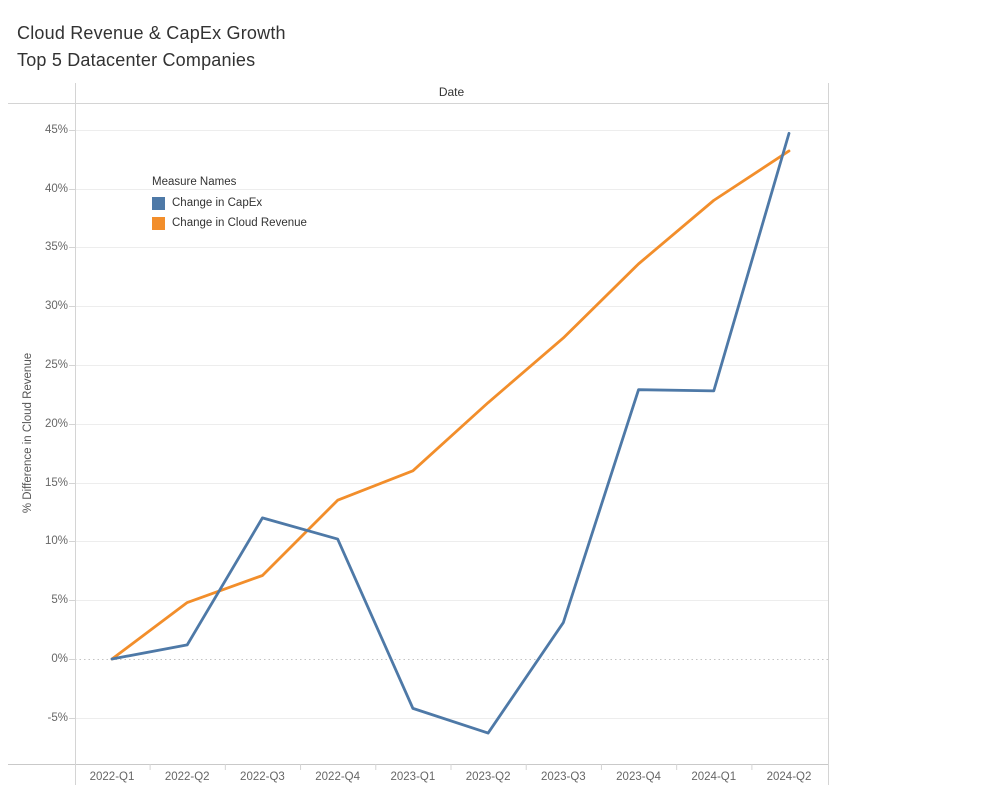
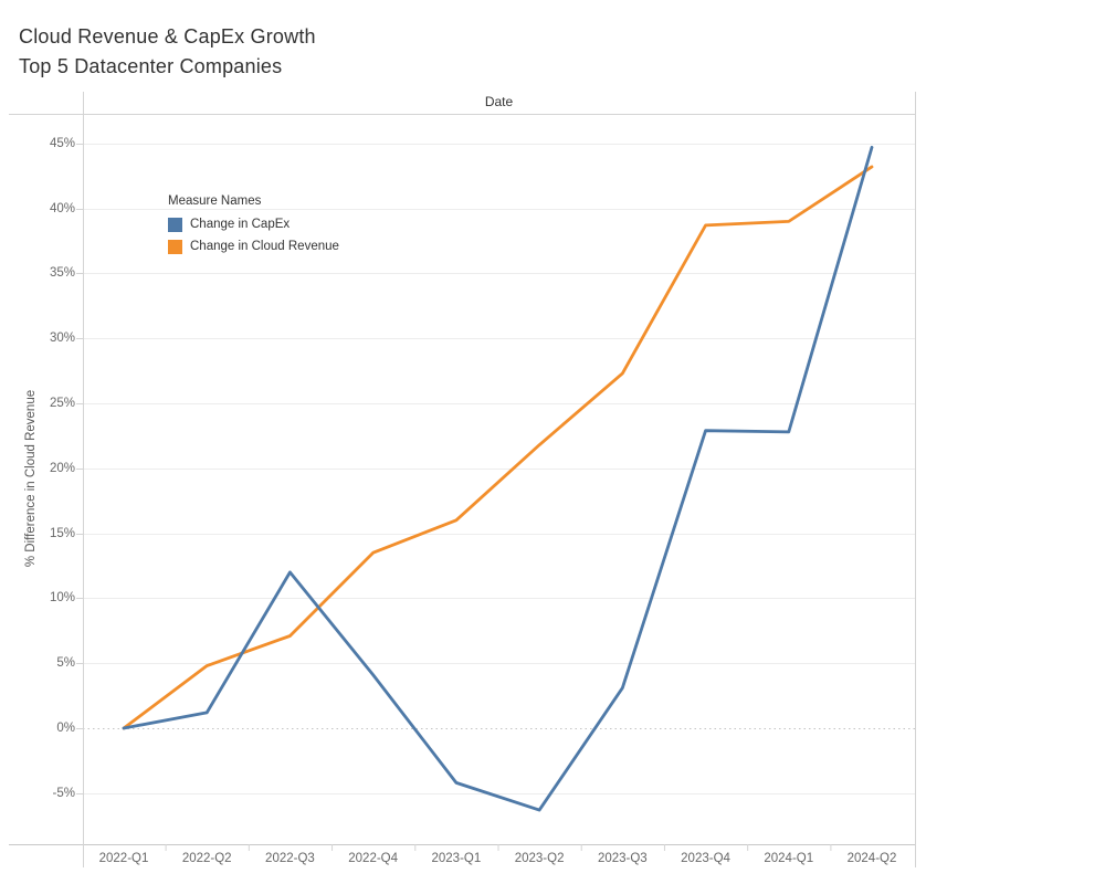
Change in CapEx/2022-Q4: 10.2% -> 4.1%
Change in Cloud Revenue/2023-Q4: 33.6% -> 38.7%
